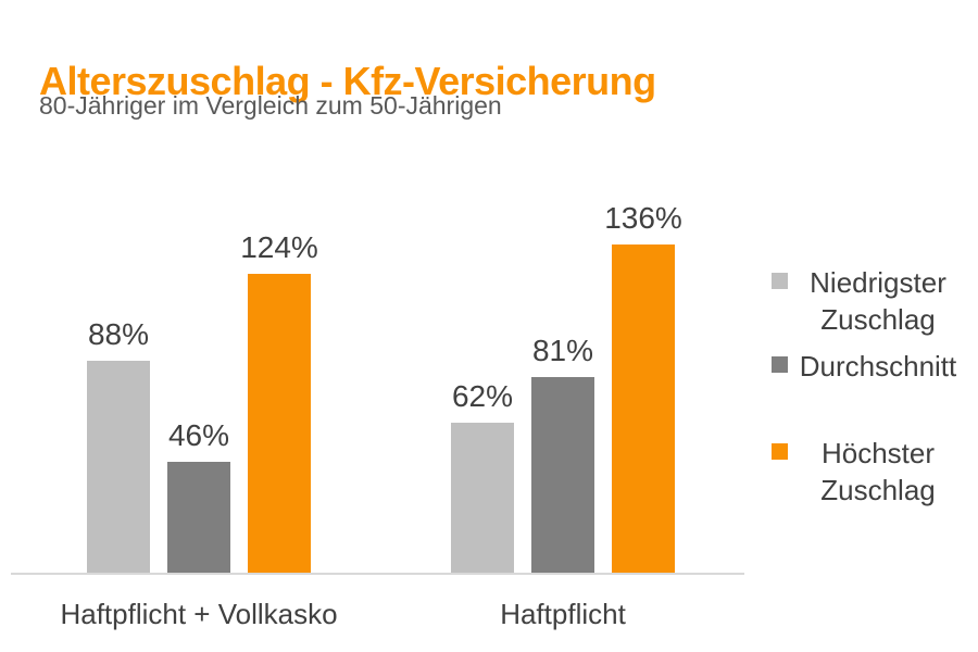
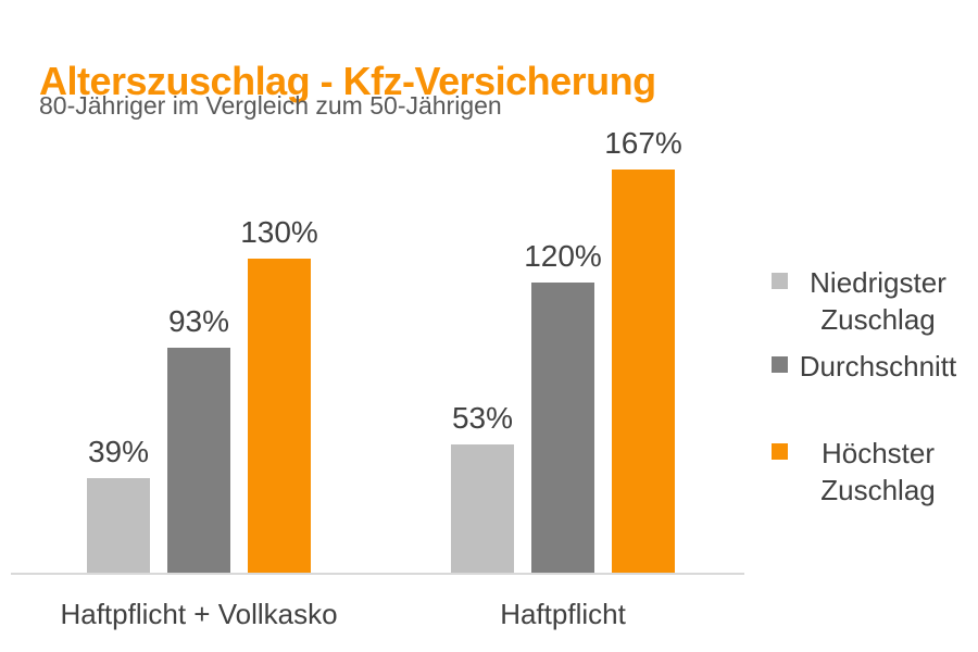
Niedrigster Zuschlag/Haftpflicht + Vollkasko: 88% -> 39%
Durchschnitt/Haftpflicht + Vollkasko: 46% -> 93%
Höchster Zuschlag/Haftpflicht + Vollkasko: 124% -> 130%
Niedrigster Zuschlag/Haftpflicht: 62% -> 53%
Durchschnitt/Haftpflicht: 81% -> 120%
Höchster Zuschlag/Haftpflicht: 136% -> 167%
